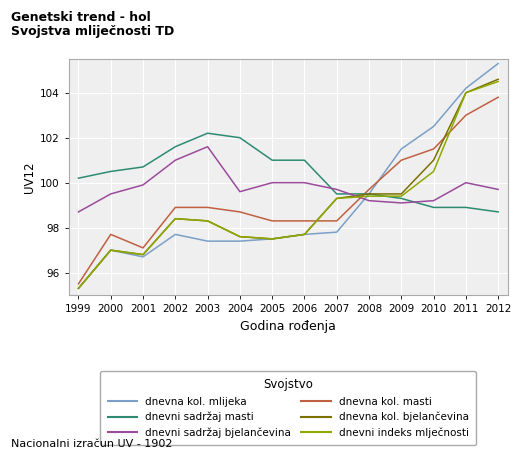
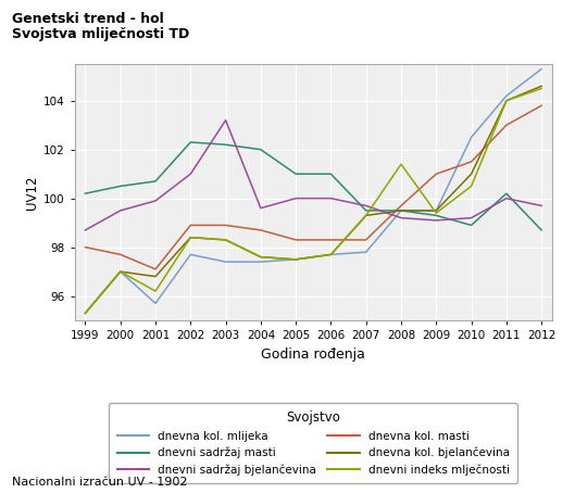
dnevna kol. masti/1999: 95.5 -> 98.0
dnevna kol. mlijeka/2001: 96.7 -> 95.7
dnevni indeks mlječnosti/2001: 96.8 -> 96.2
dnevni sadržaj masti/2002: 101.6 -> 102.3
dnevni sadržaj bjelančevina/2003: 101.6 -> 103.2
dnevni indeks mlječnosti/2008: 99.4 -> 101.4
dnevna kol. mlijeka/2009: 101.5 -> 99.5
dnevni sadržaj masti/2011: 98.9 -> 100.2
